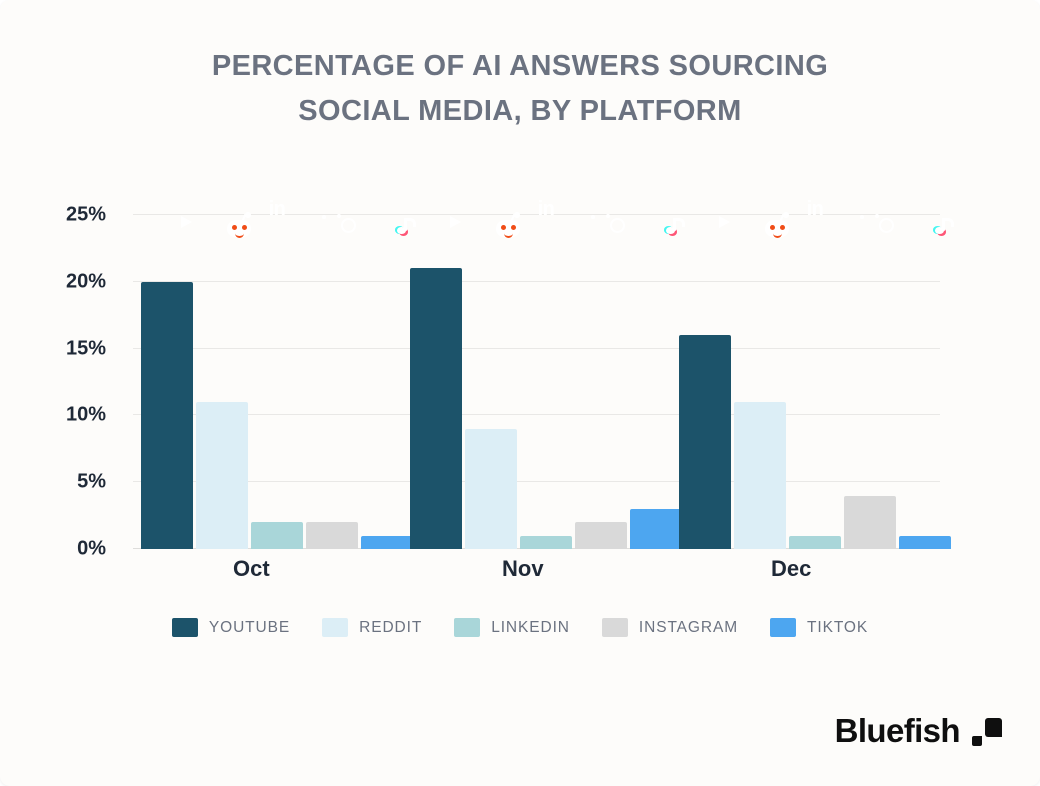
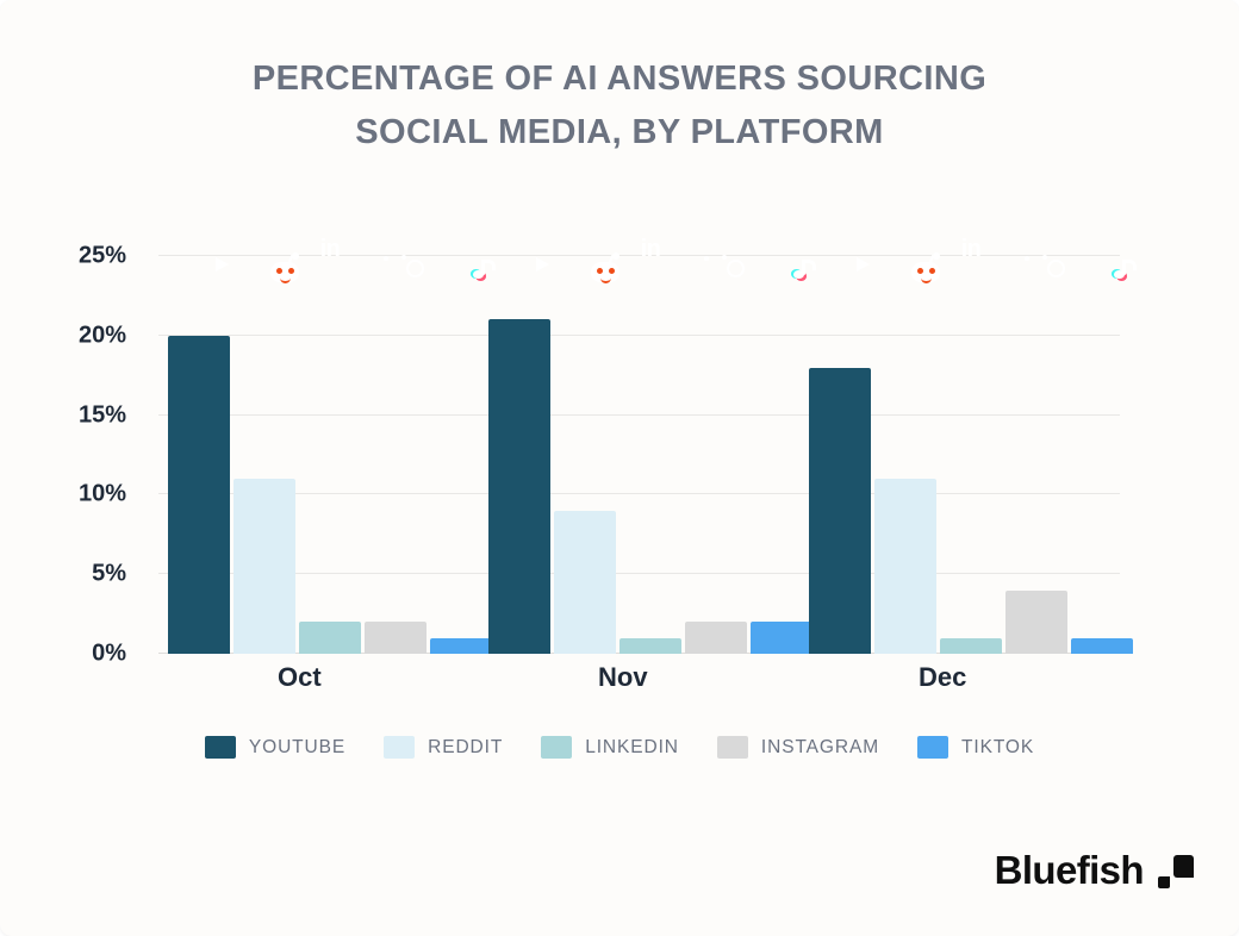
TIKTOK/Nov: 3% -> 2%
YOUTUBE/Dec: 16% -> 18%
